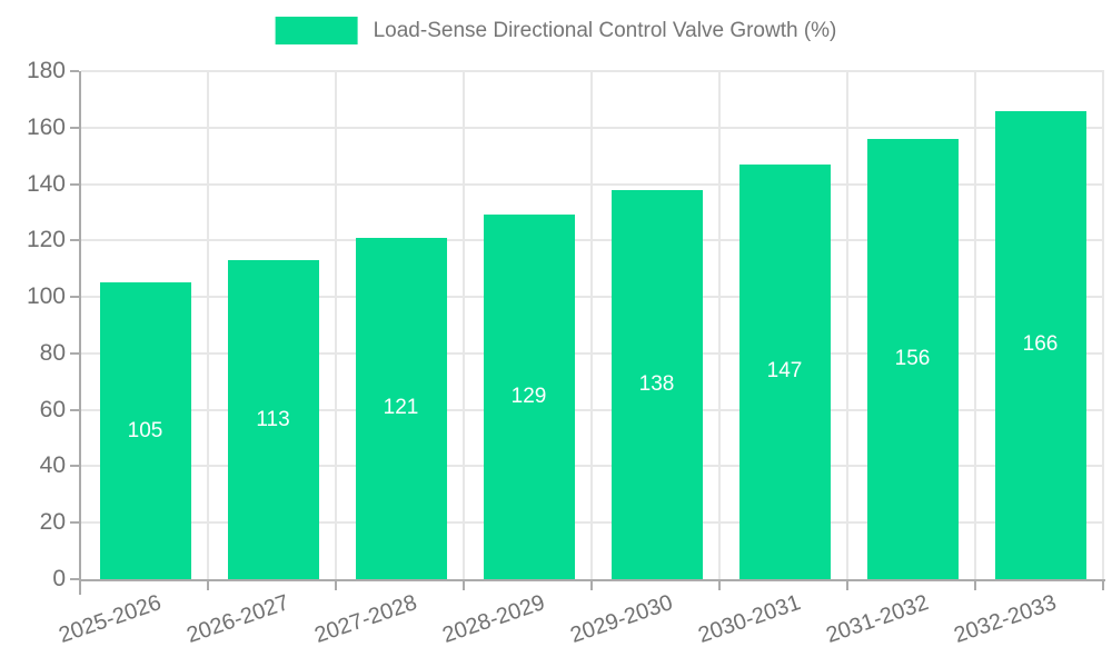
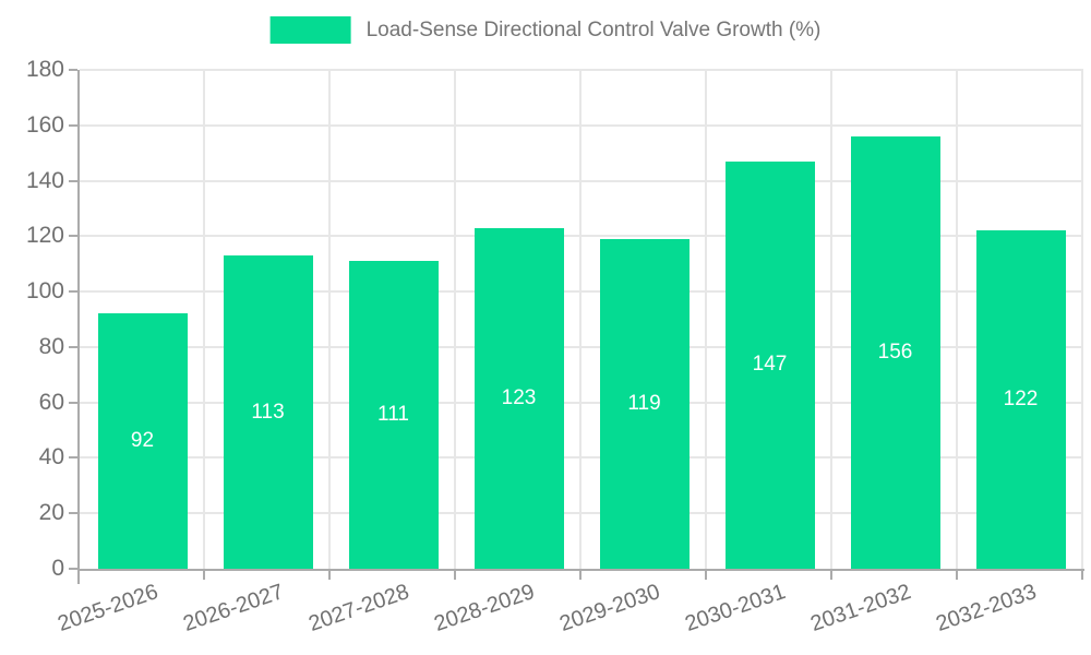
2025-2026: 105 -> 92
2027-2028: 121 -> 111
2028-2029: 129 -> 123
2029-2030: 138 -> 119
2032-2033: 166 -> 122
